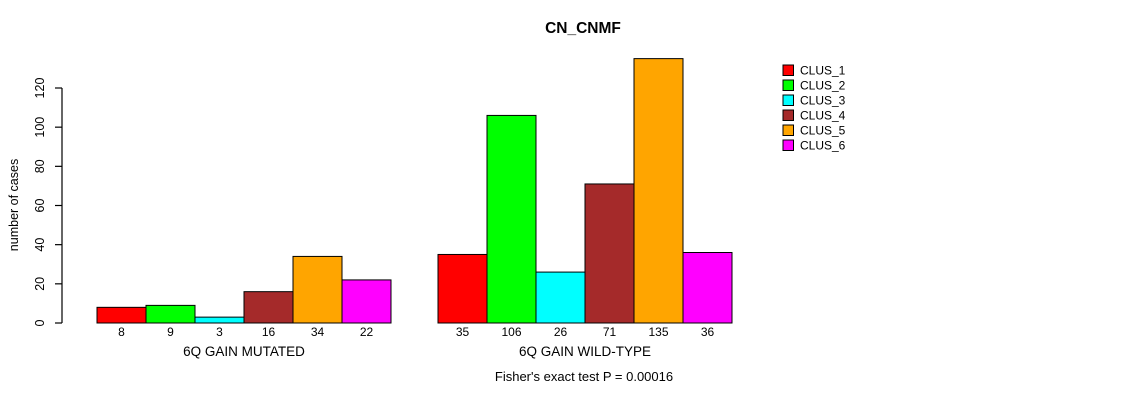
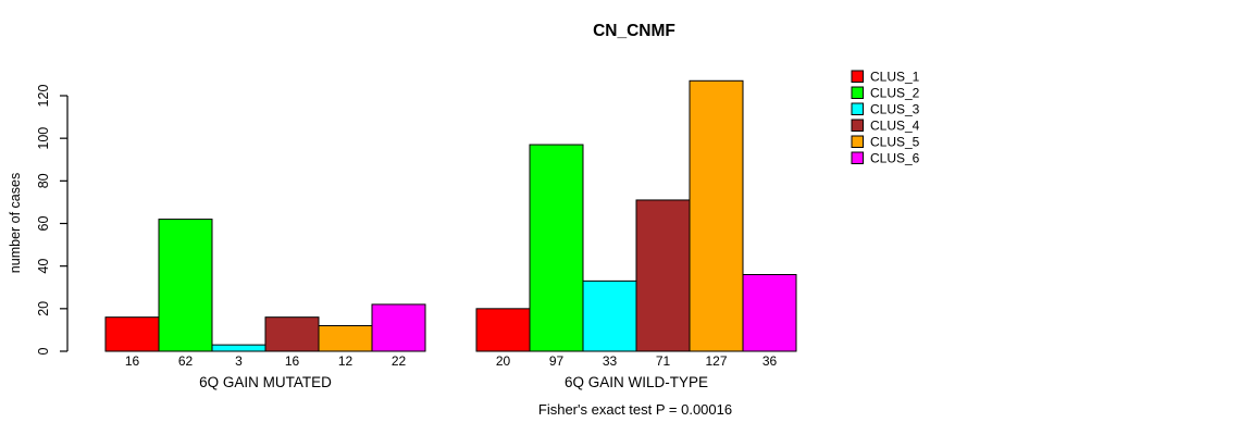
CLUS_1/6Q GAIN MUTATED: 8 -> 16
CLUS_2/6Q GAIN MUTATED: 9 -> 62
CLUS_5/6Q GAIN MUTATED: 34 -> 12
CLUS_1/6Q GAIN WILD-TYPE: 35 -> 20
CLUS_2/6Q GAIN WILD-TYPE: 106 -> 97
CLUS_3/6Q GAIN WILD-TYPE: 26 -> 33
CLUS_5/6Q GAIN WILD-TYPE: 135 -> 127
